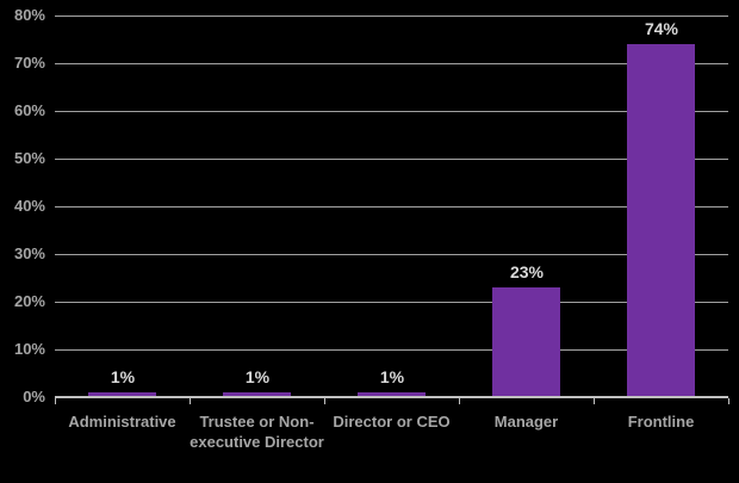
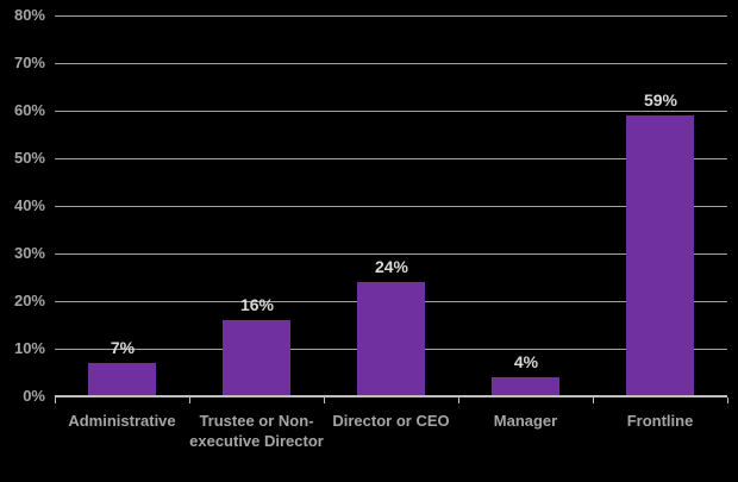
Administrative: 1% -> 7%
Trustee or Non-executive Director: 1% -> 16%
Director or CEO: 1% -> 24%
Manager: 23% -> 4%
Frontline: 74% -> 59%
